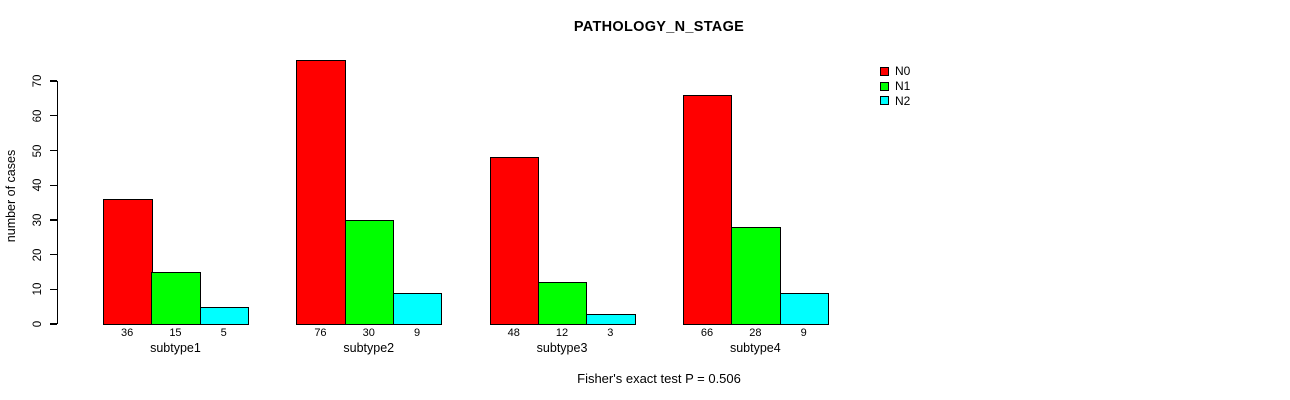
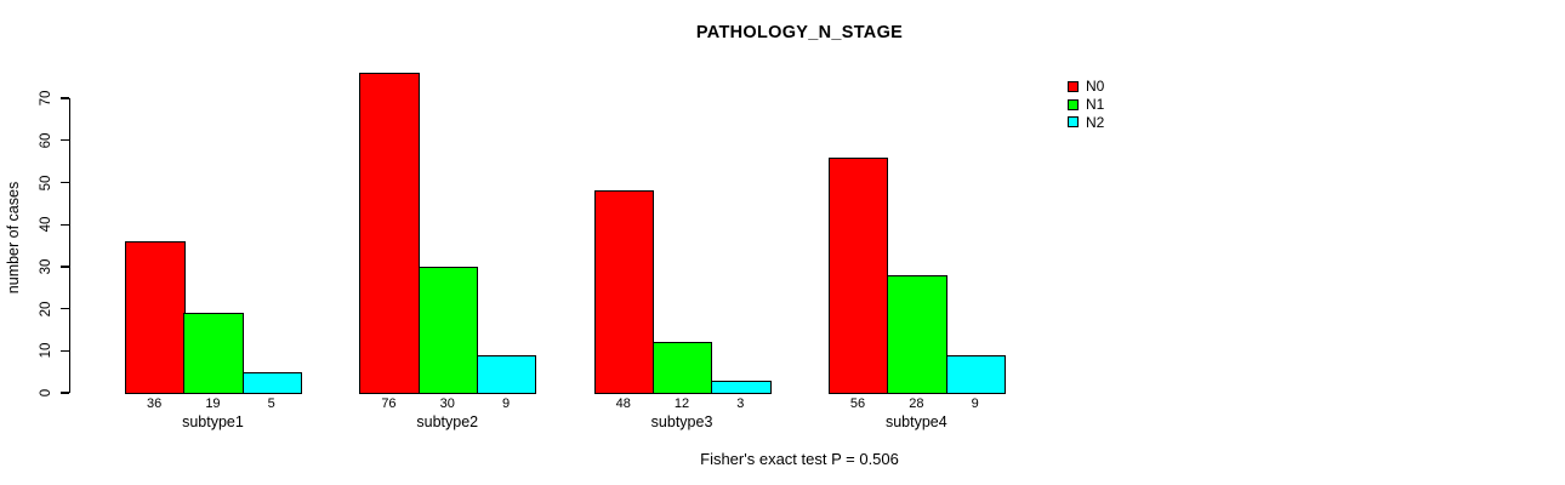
N1/subtype1: 15 -> 19
N0/subtype4: 66 -> 56
